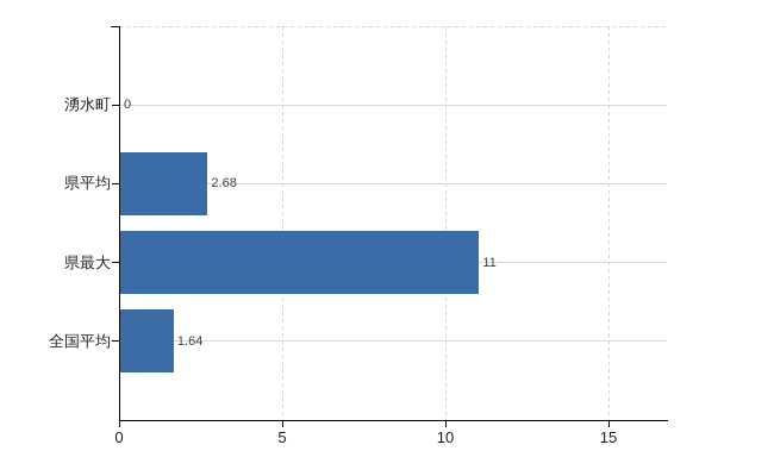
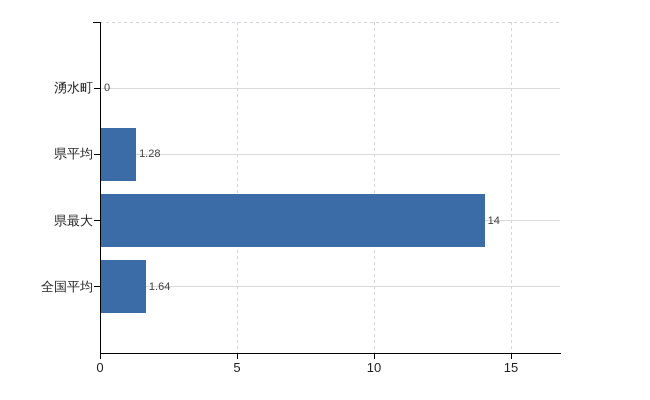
県平均: 2.68 -> 1.28
県最大: 11 -> 14
